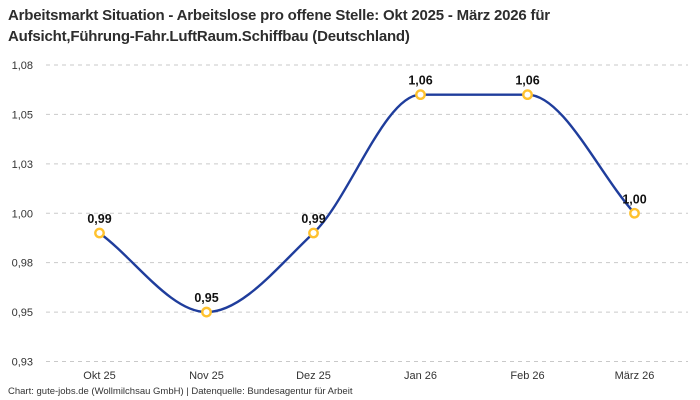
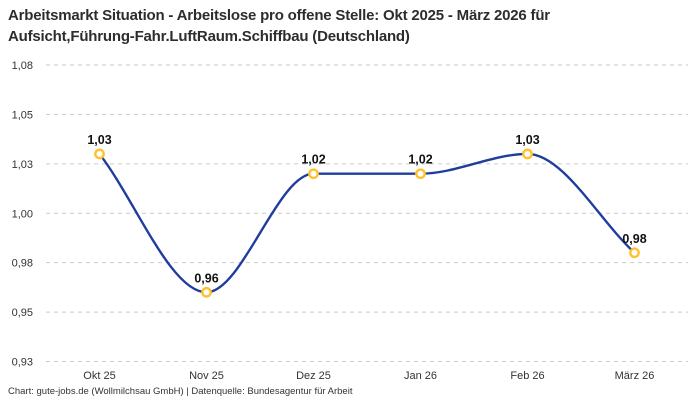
Okt 25: 0,99 -> 1,03
Nov 25: 0,95 -> 0,96
Dez 25: 0,99 -> 1,02
Jan 26: 1,06 -> 1,02
Feb 26: 1,06 -> 1,03
März 26: 1,00 -> 0,98
